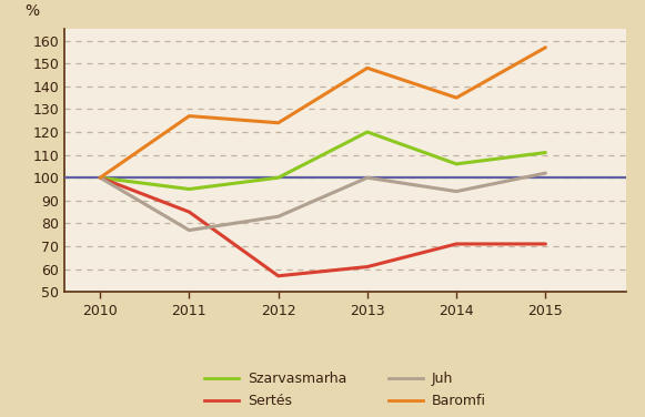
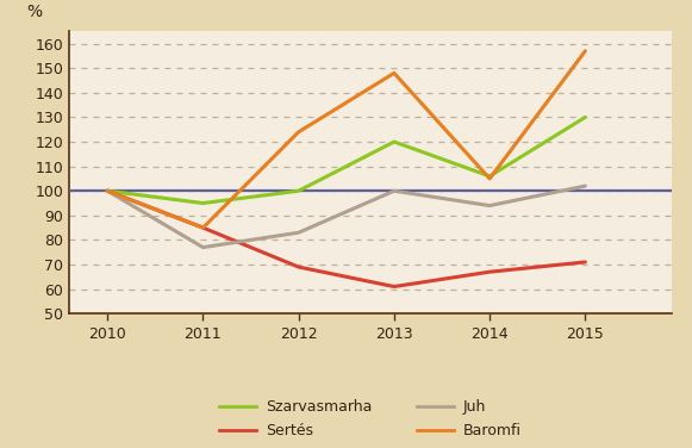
Baromfi/2011: 127 -> 85
Sertés/2012: 57 -> 69
Sertés/2014: 71 -> 67
Baromfi/2014: 135 -> 105
Szarvasmarha/2015: 111 -> 130
